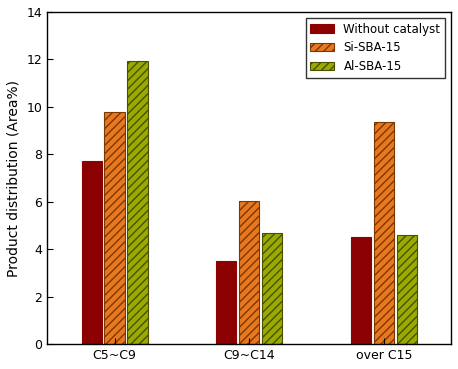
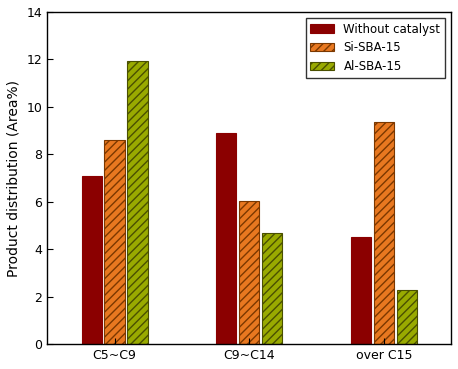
Without catalyst/C5~C9: 7.7 -> 7.1
Si-SBA-15/C5~C9: 9.80 -> 8.60
Without catalyst/C9~C14: 3.5 -> 8.9
Al-SBA-15/over C15: 4.60 -> 2.30
